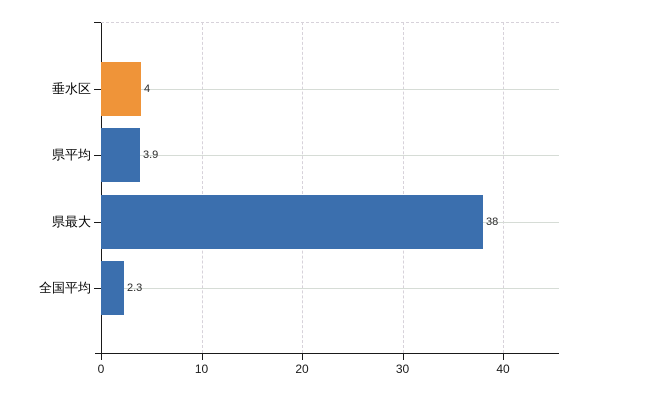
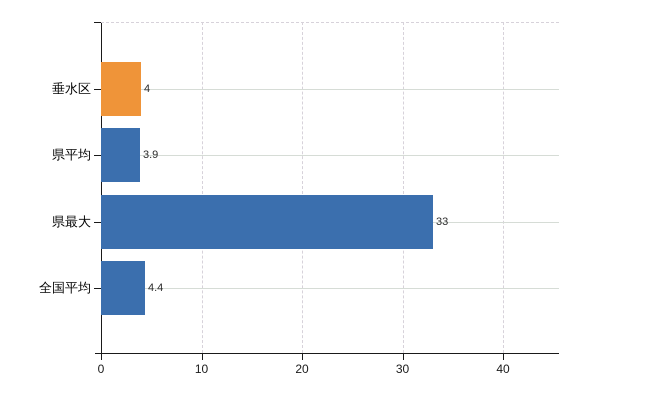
県最大: 38 -> 33
全国平均: 2.3 -> 4.4
